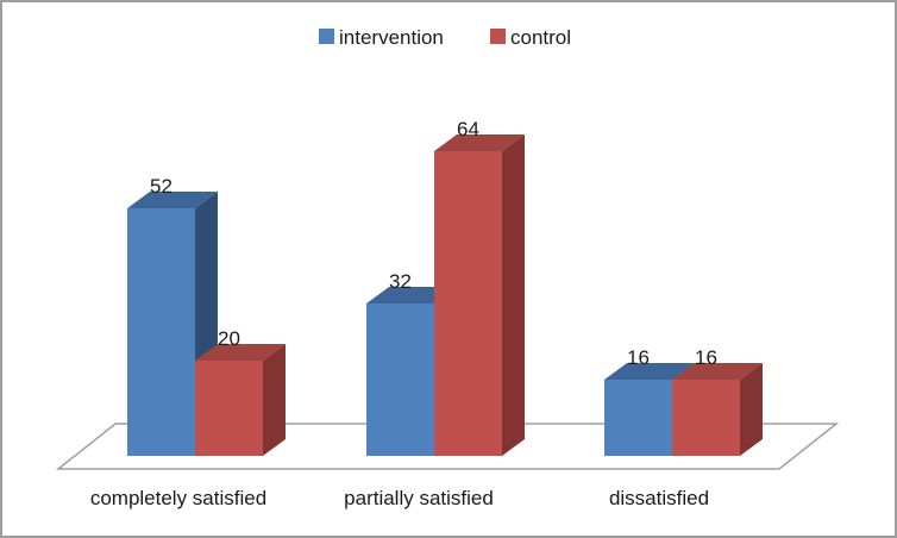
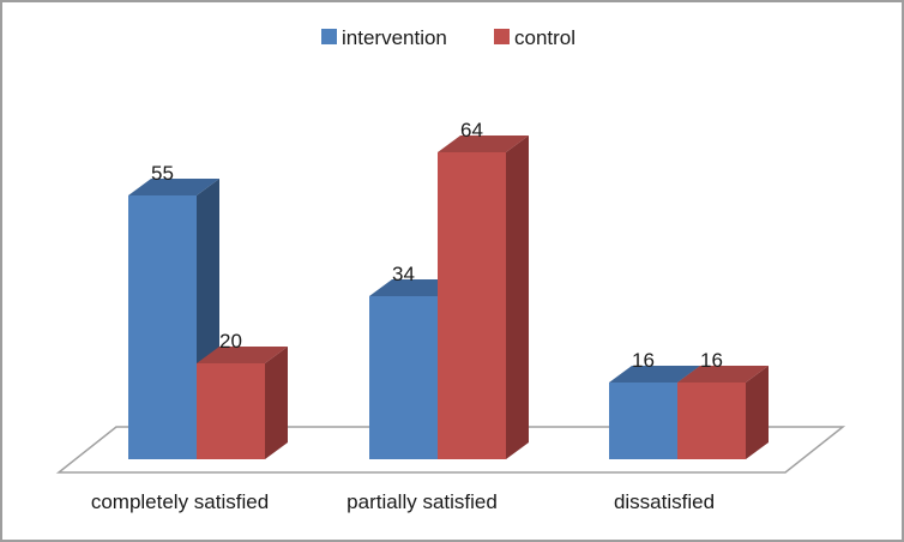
intervention/completely satisfied: 52 -> 55
intervention/partially satisfied: 32 -> 34
